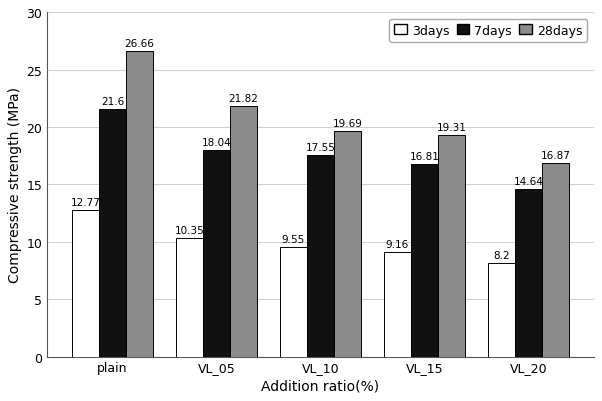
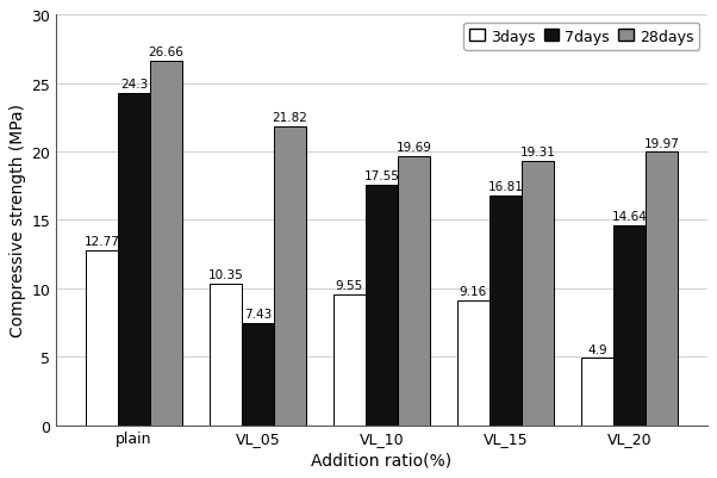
7days/plain: 21.6 -> 24.3
7days/VL_05: 18.04 -> 7.43
3days/VL_20: 8.2 -> 4.9
28days/VL_20: 16.87 -> 19.97
